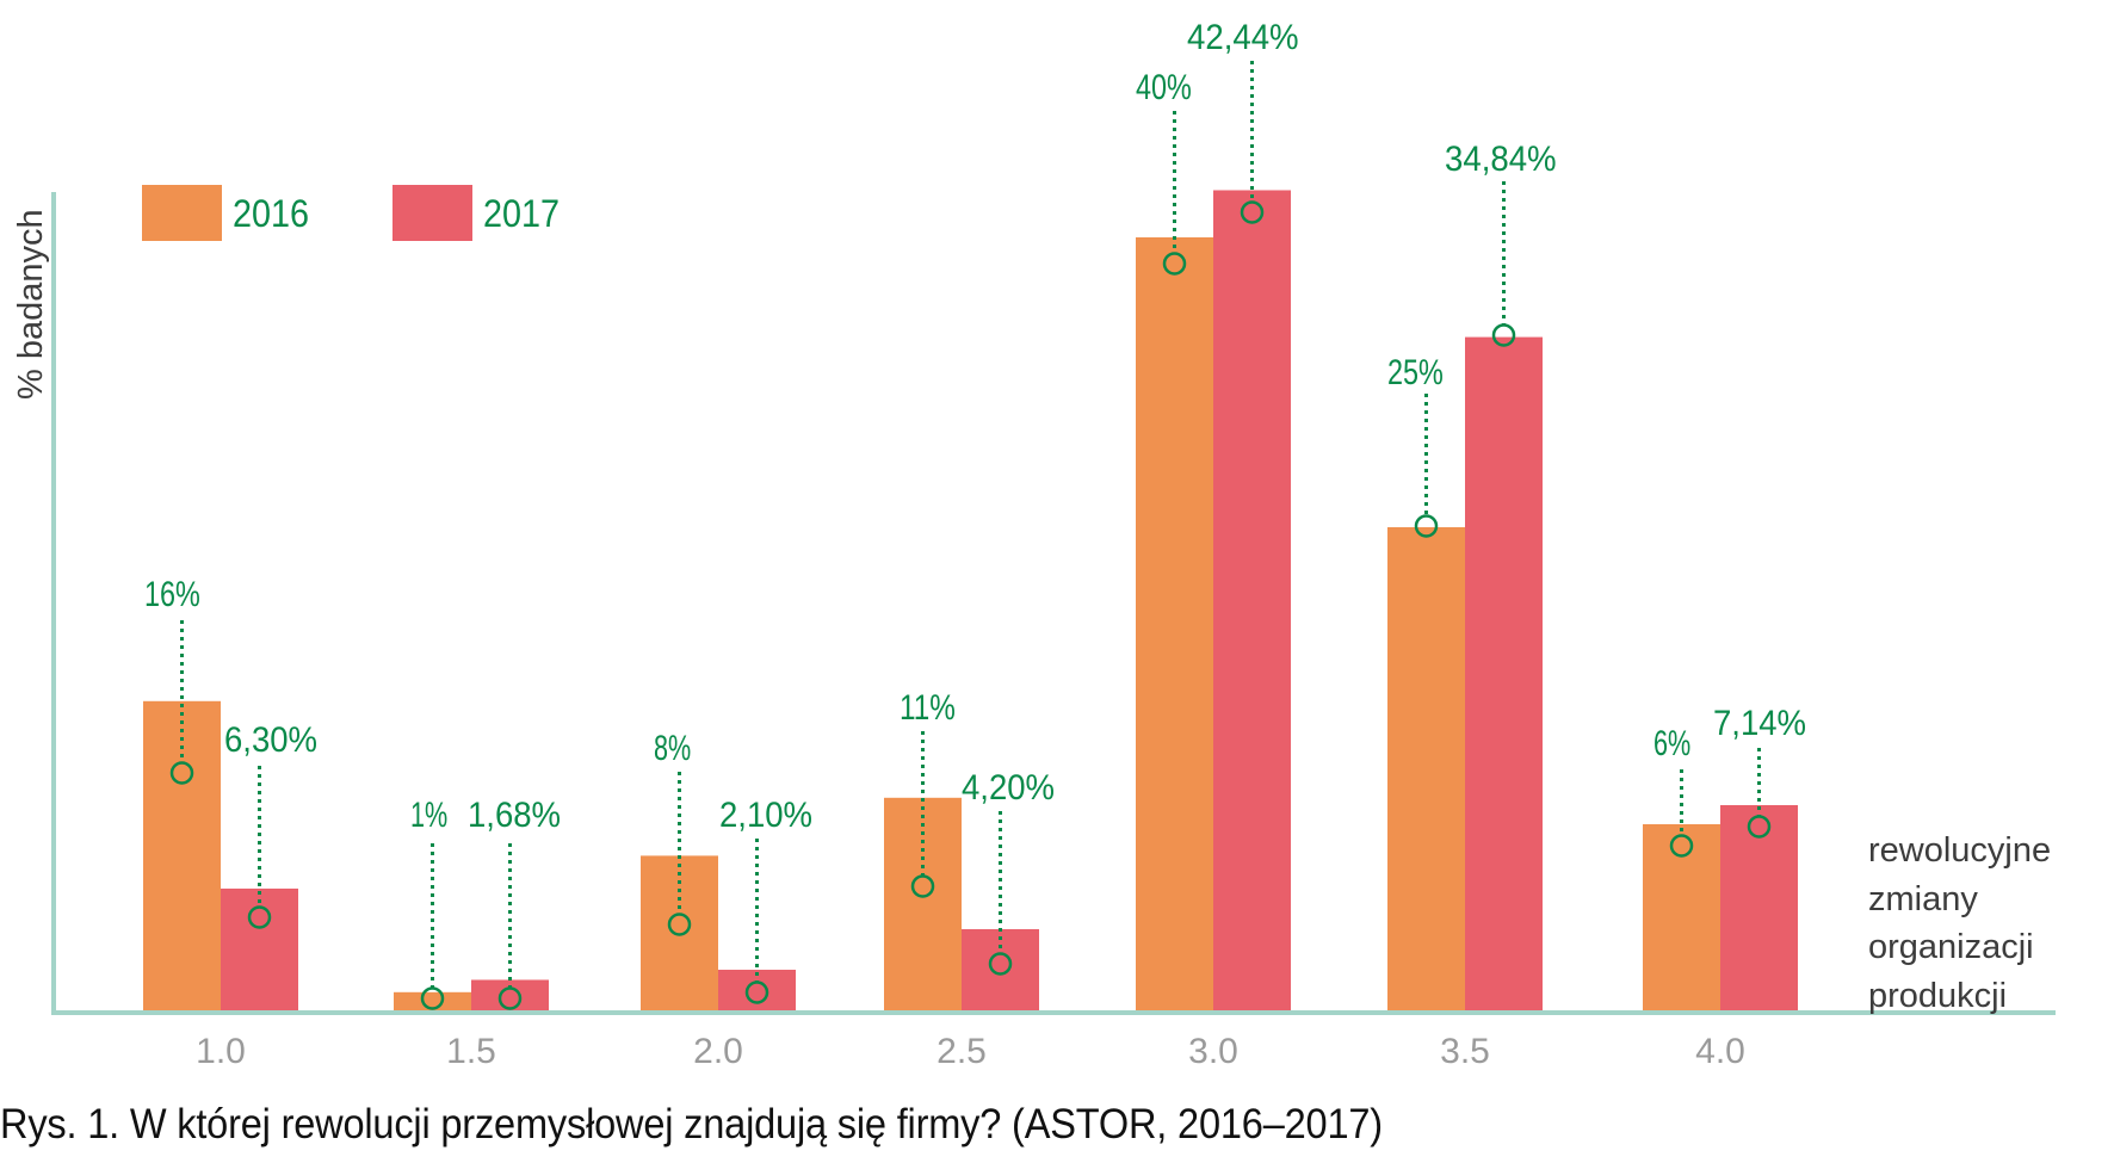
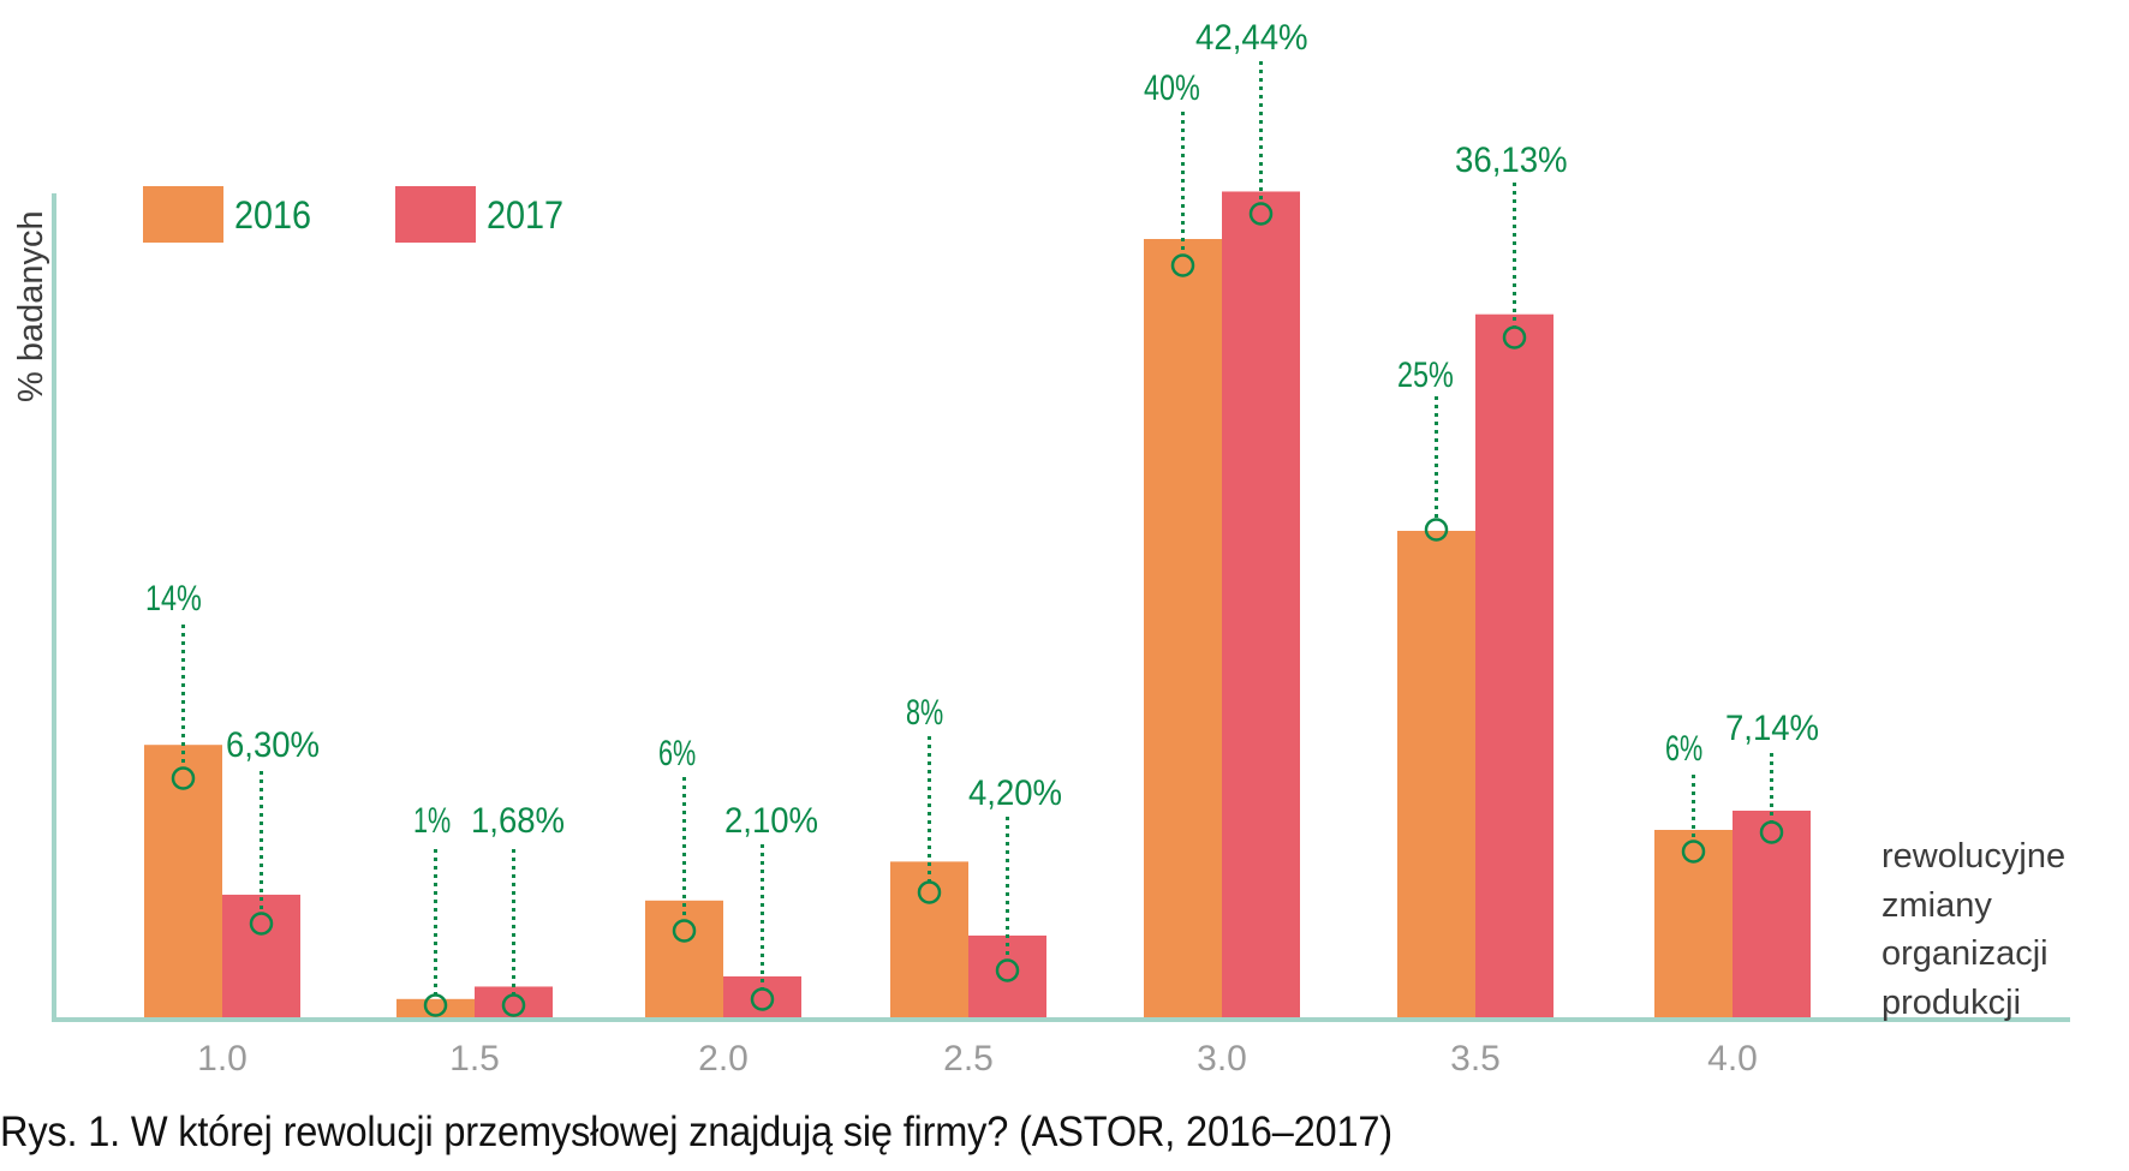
2016/1.0: 16% -> 14%
2016/2.0: 8% -> 6%
2016/2.5: 11% -> 8%
2017/3.5: 34,84% -> 36,13%
